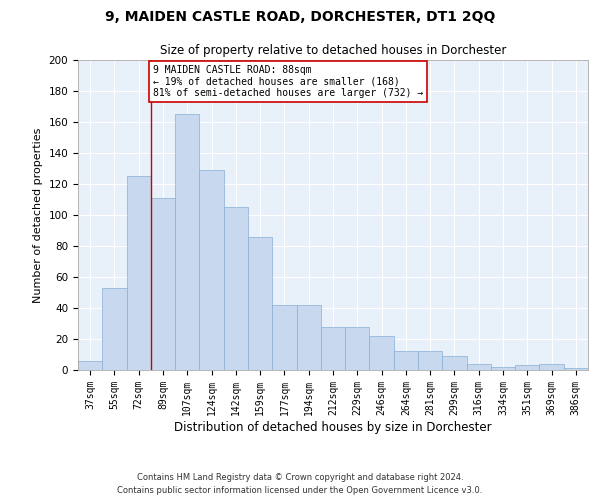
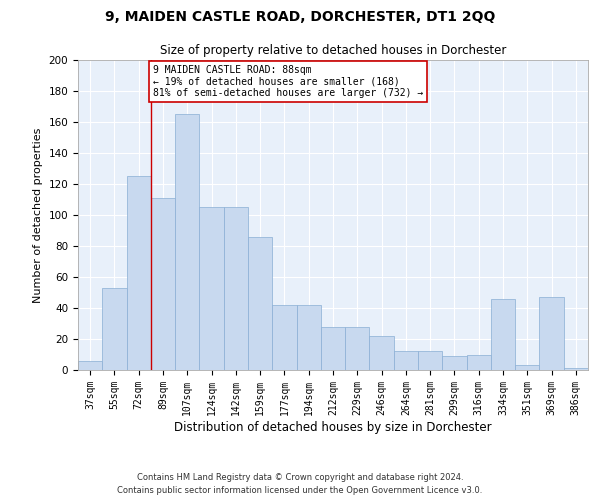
124sqm: 129 -> 105
316sqm: 4 -> 10
334sqm: 2 -> 46
369sqm: 4 -> 47
